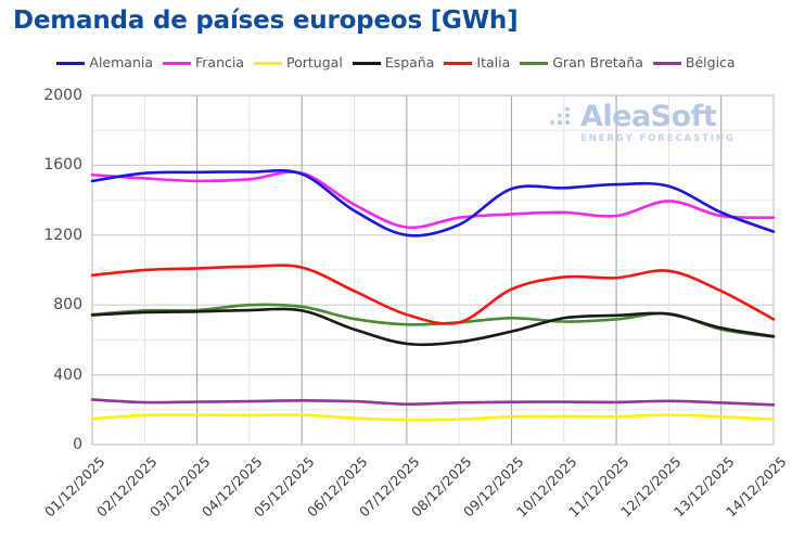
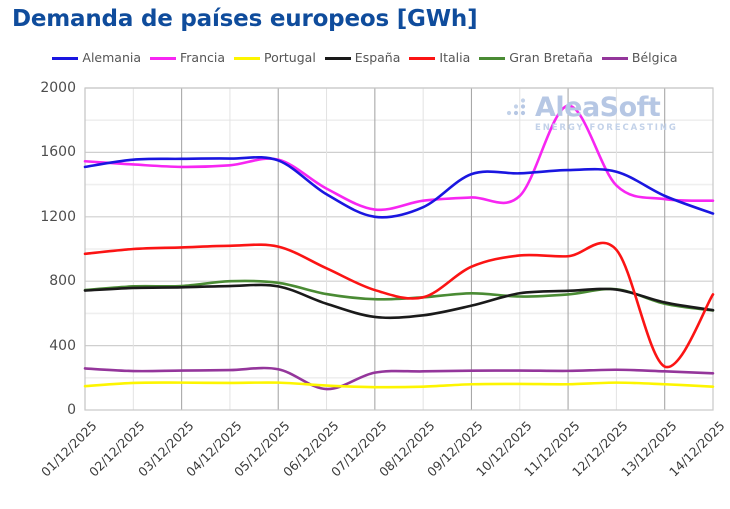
Bélgica/06/12/2025: 250 -> 130
Francia/11/12/2025: 1310 -> 1890
Italia/13/12/2025: 880 -> 270
